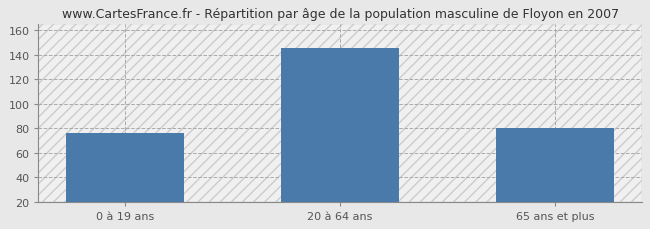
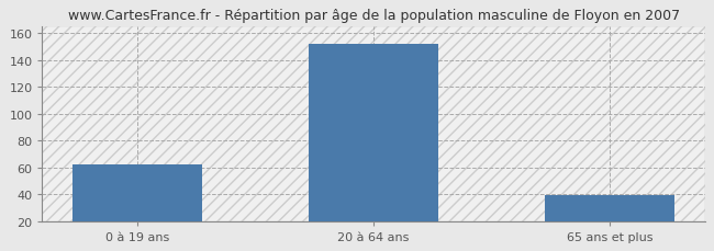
0 à 19 ans: 76 -> 62
20 à 64 ans: 146 -> 152
65 ans et plus: 80 -> 39
